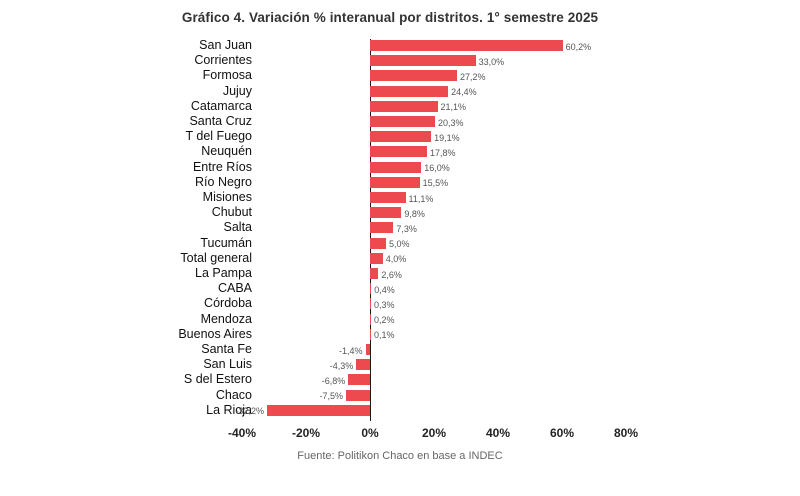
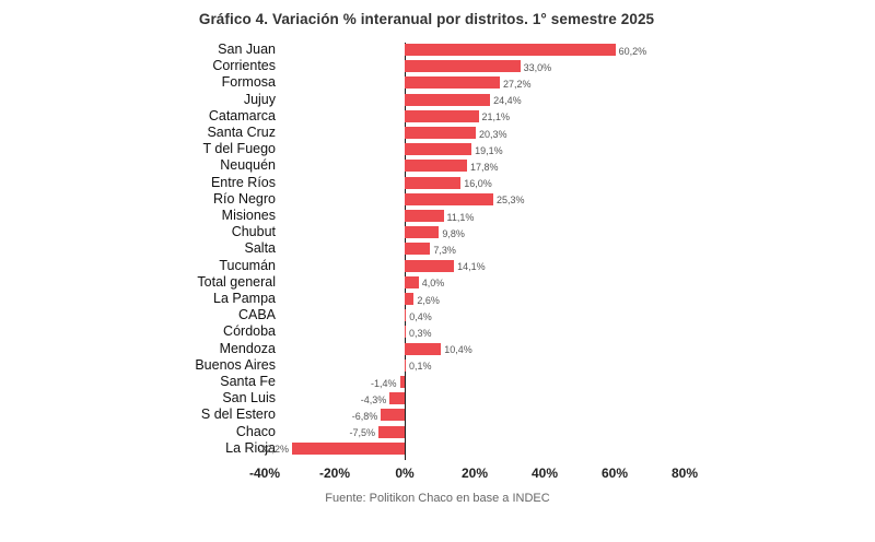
Río Negro: 15,5% -> 25,3%
Tucumán: 5,0% -> 14,1%
Mendoza: 0,2% -> 10,4%
